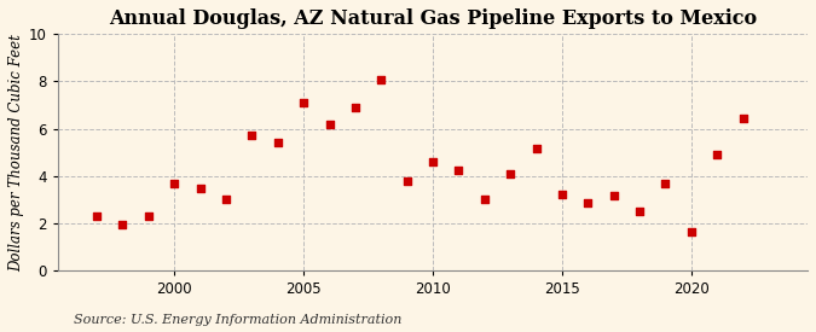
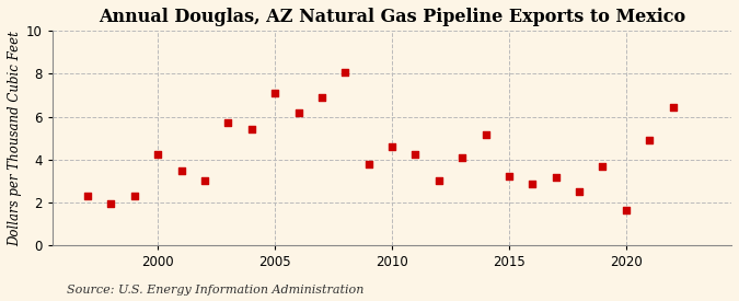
2000: 3.7 -> 4.2
